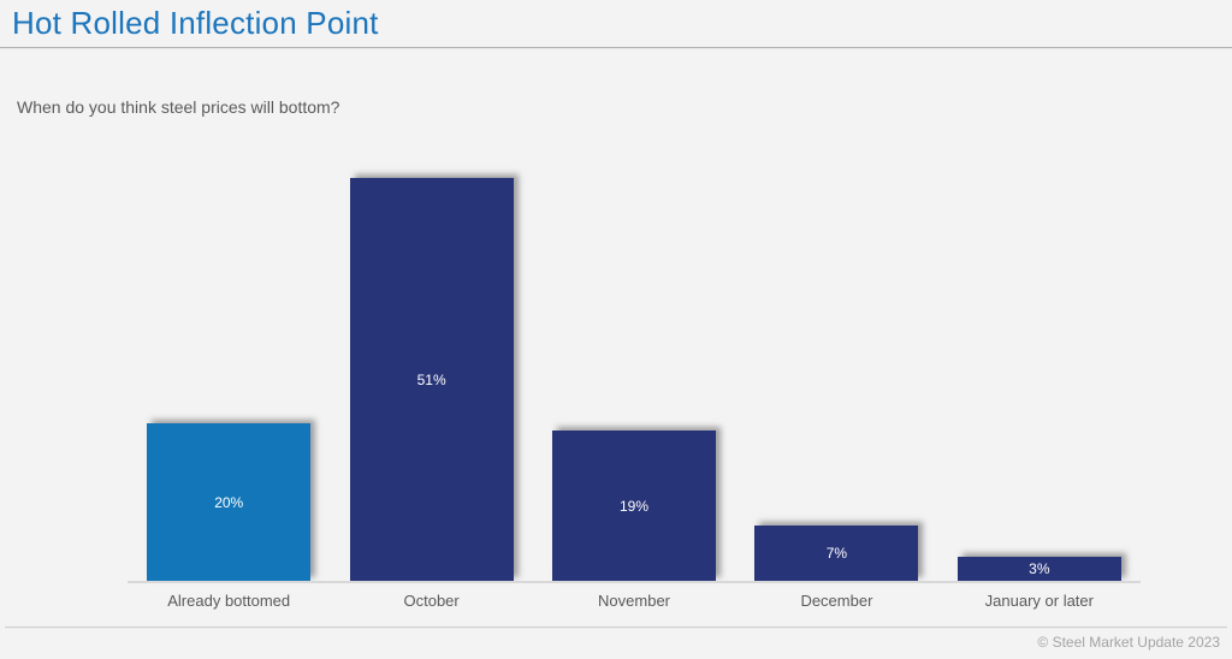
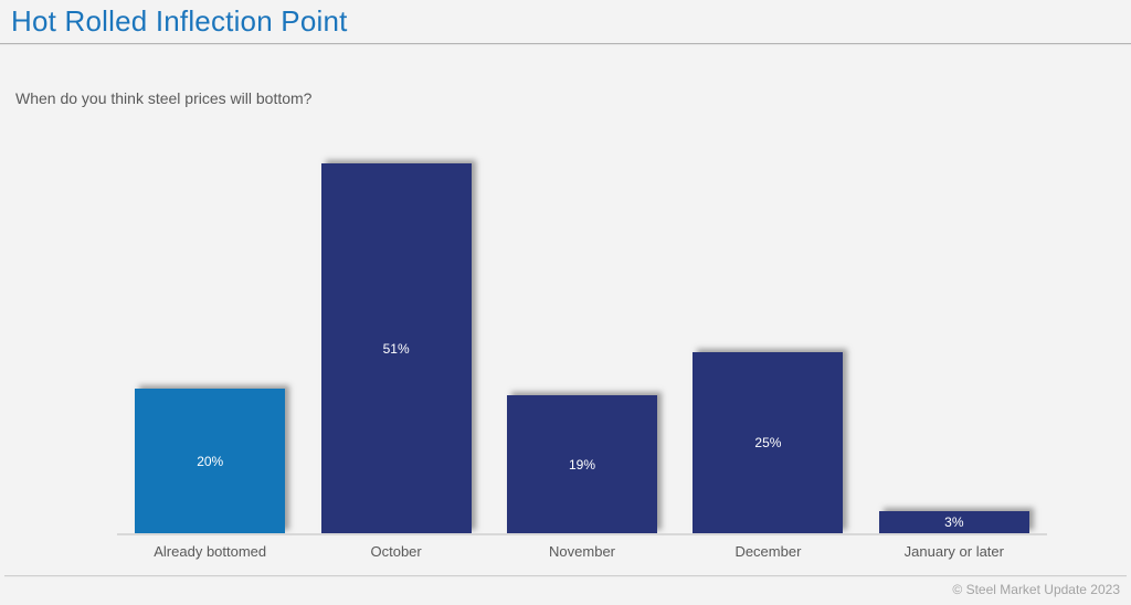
December: 7% -> 25%
